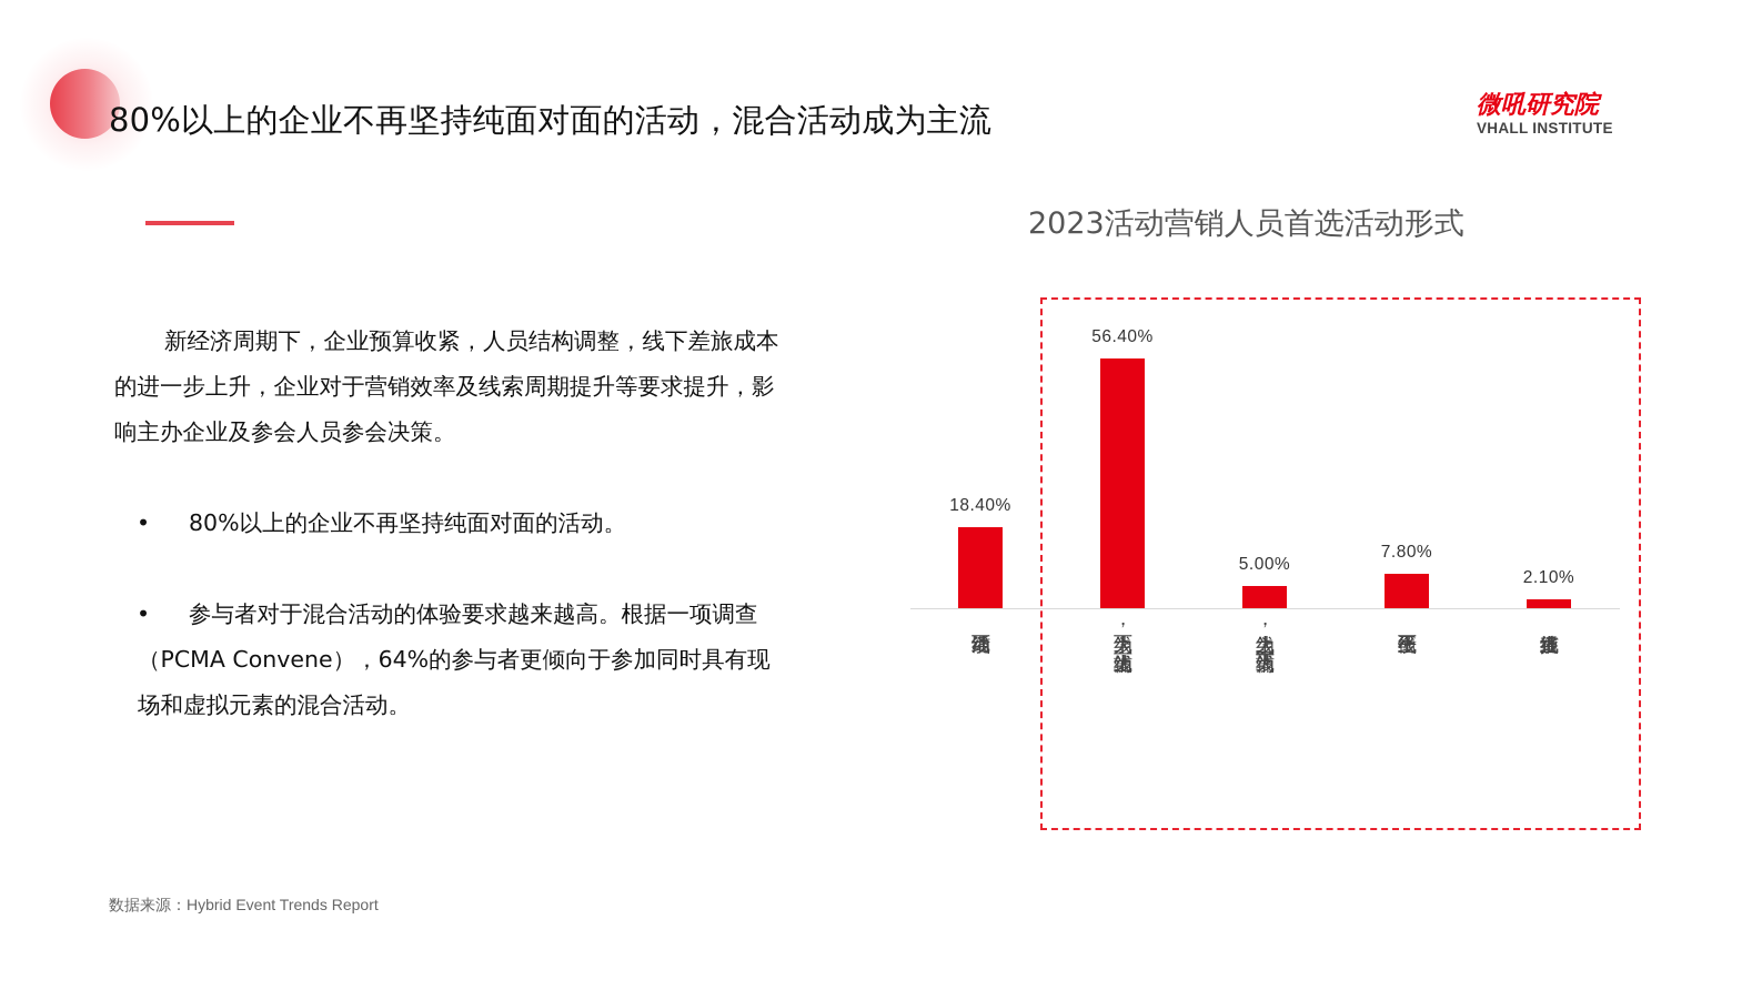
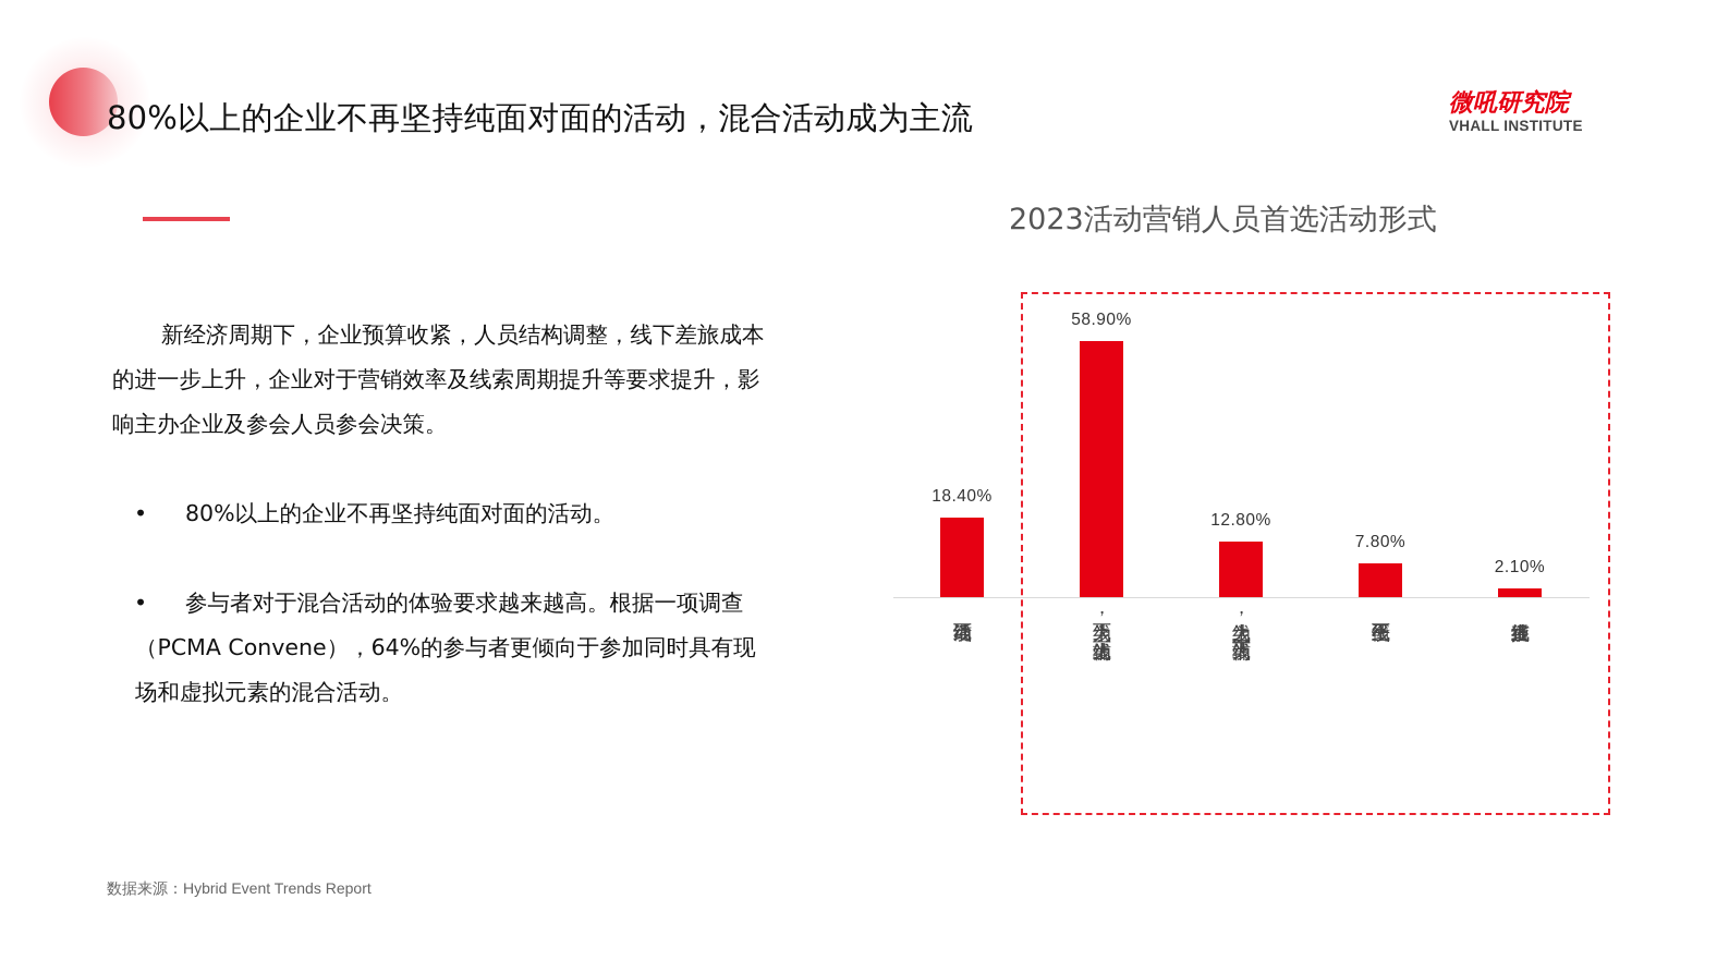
线下为主，线上为辅: 56.40% -> 58.90%
线上为主，线下为辅: 5.00% -> 12.80%
